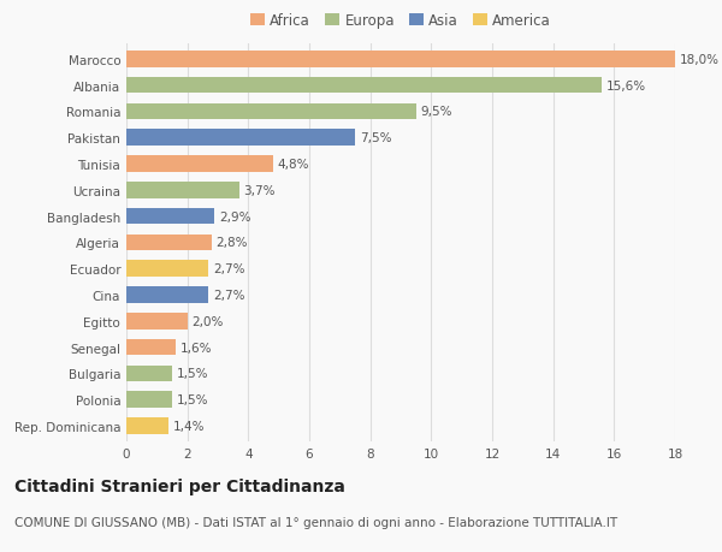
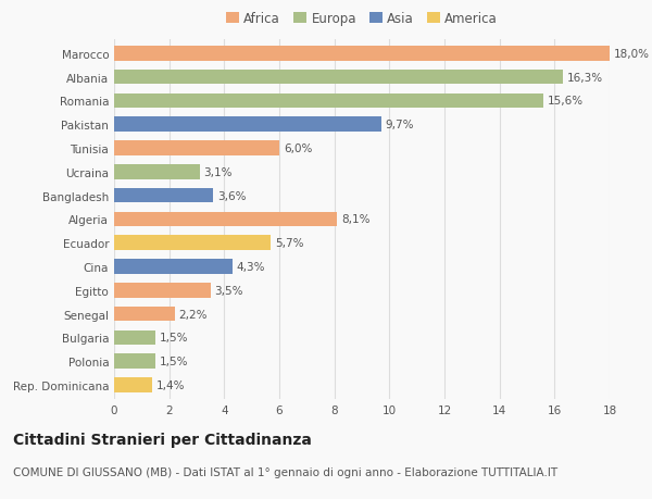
Albania: 15,6% -> 16,3%
Romania: 9,5% -> 15,6%
Pakistan: 7,5% -> 9,7%
Tunisia: 4,8% -> 6,0%
Ucraina: 3,7% -> 3,1%
Bangladesh: 2,9% -> 3,6%
Algeria: 2,8% -> 8,1%
Ecuador: 2,7% -> 5,7%
Cina: 2,7% -> 4,3%
Egitto: 2,0% -> 3,5%
Senegal: 1,6% -> 2,2%
